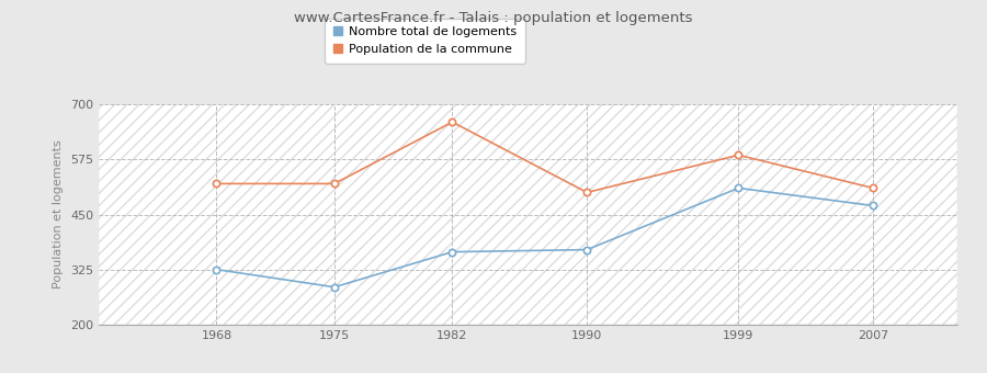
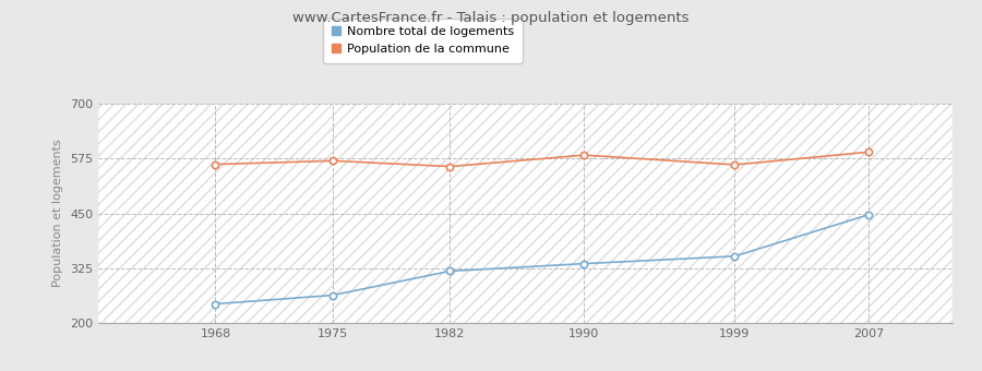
Nombre total de logements/1968: 325 -> 243
Population de la commune/1968: 520 -> 562
Nombre total de logements/1975: 285 -> 263
Population de la commune/1975: 520 -> 570
Nombre total de logements/1982: 365 -> 318
Population de la commune/1982: 660 -> 557
Nombre total de logements/1990: 370 -> 335
Population de la commune/1990: 500 -> 583
Nombre total de logements/1999: 510 -> 352
Population de la commune/1999: 585 -> 561
Nombre total de logements/2007: 470 -> 447
Population de la commune/2007: 510 -> 590
